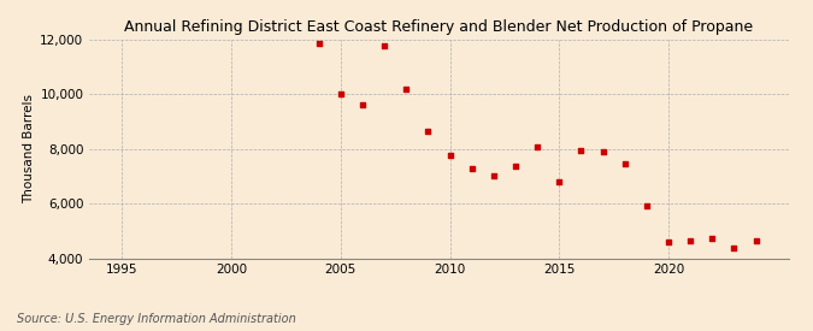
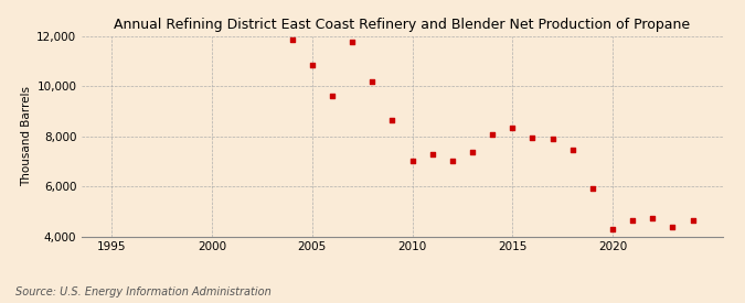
2005: 10,000 -> 10,850
2010: 7,750 -> 7,000
2015: 6,800 -> 8,320
2020: 4,600 -> 4,300
